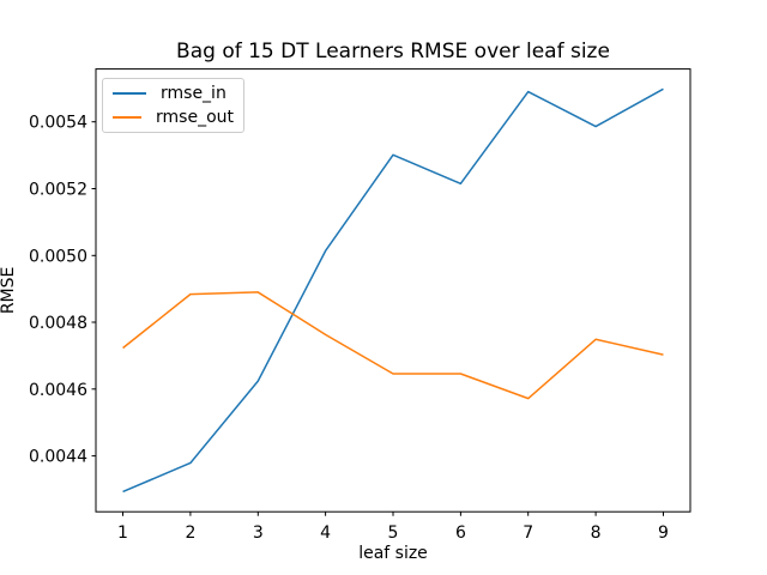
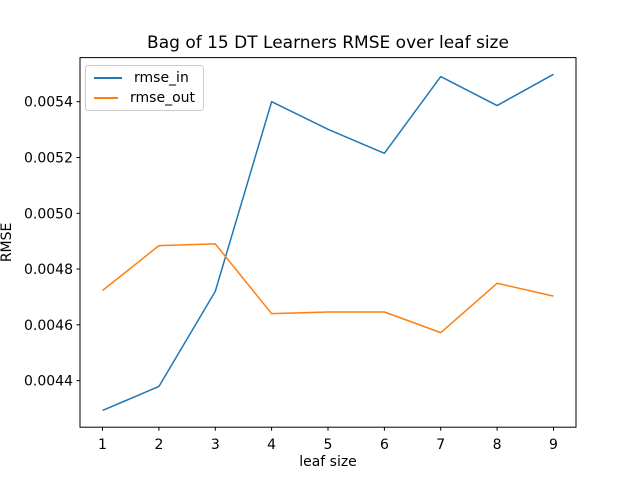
rmse_in/3: 0.00462 -> 0.00472
rmse_in/4: 0.00501 -> 0.00540
rmse_out/4: 0.00476 -> 0.00464
